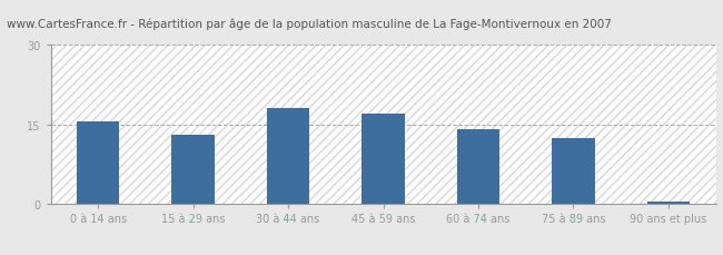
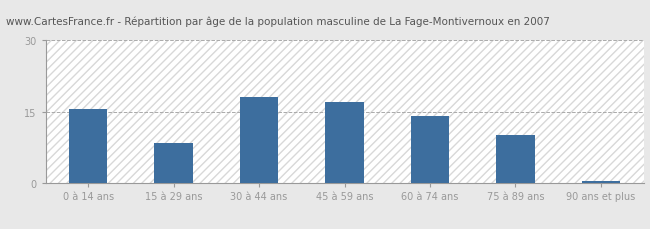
15 à 29 ans: 13.0 -> 8.5
75 à 89 ans: 12.5 -> 10.0
